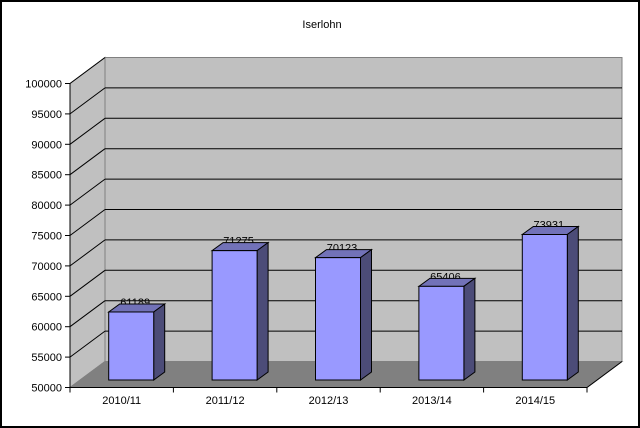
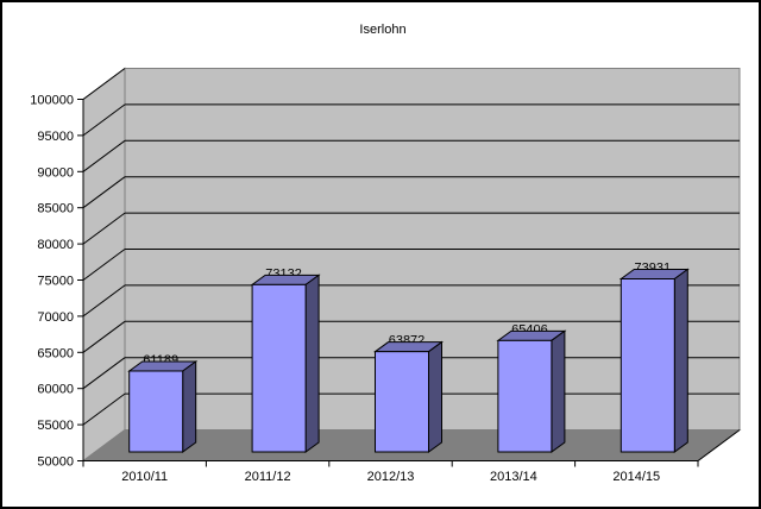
2011/12: 71275 -> 73132
2012/13: 70123 -> 63872
